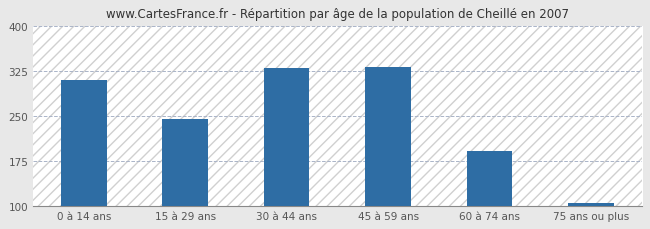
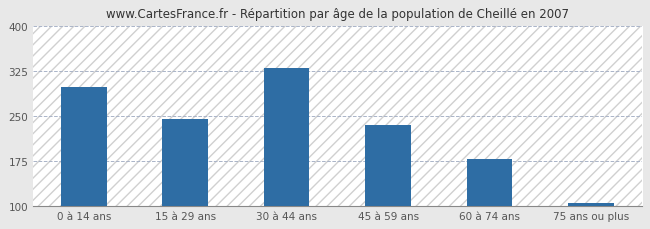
0 à 14 ans: 310 -> 298
45 à 59 ans: 331 -> 234
60 à 74 ans: 191 -> 178
